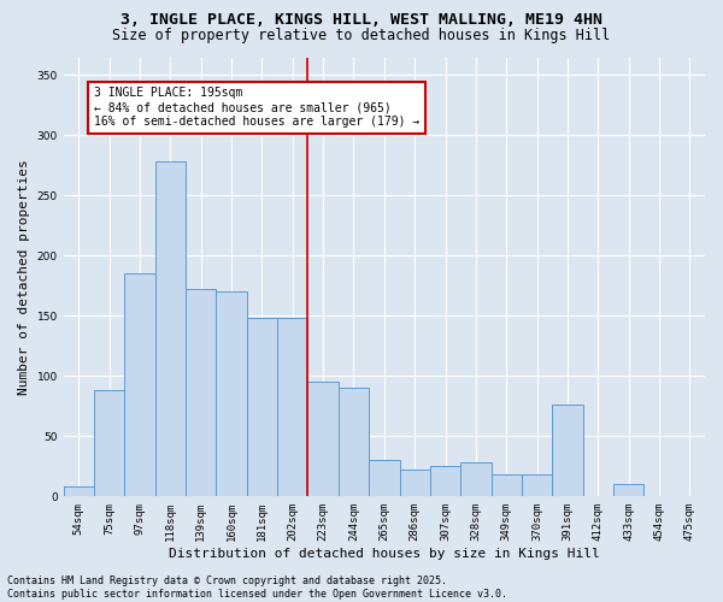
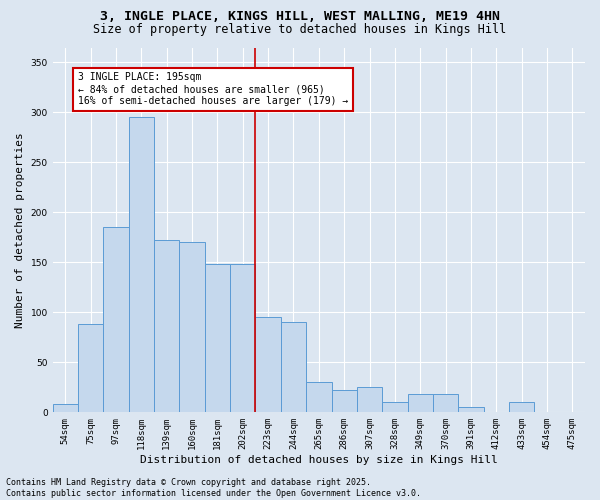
118sqm: 278 -> 295
328sqm: 28 -> 10
391sqm: 76 -> 5
